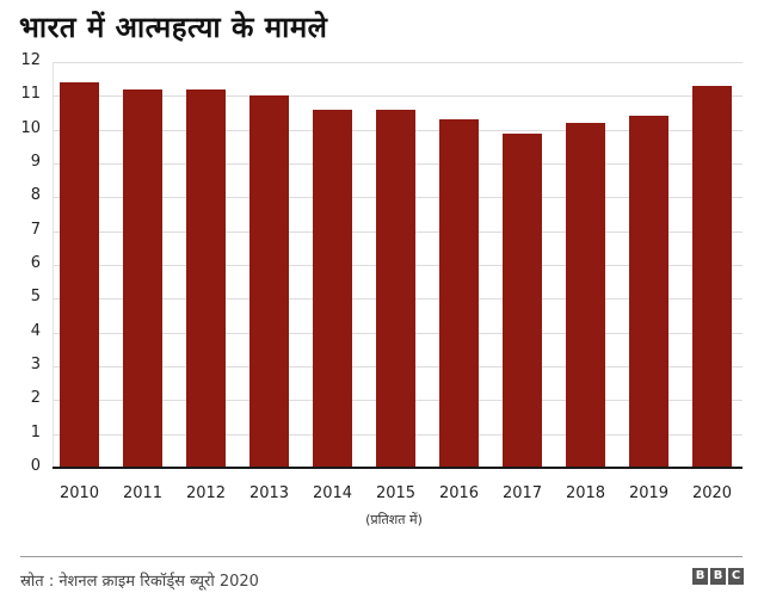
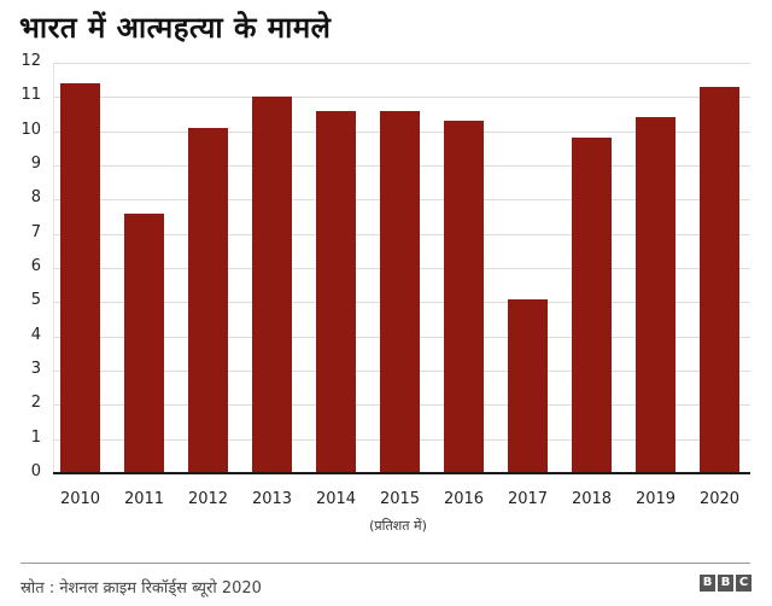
2011: 11.2 -> 7.6
2012: 11.2 -> 10.1
2017: 9.9 -> 5.1
2018: 10.2 -> 9.8
